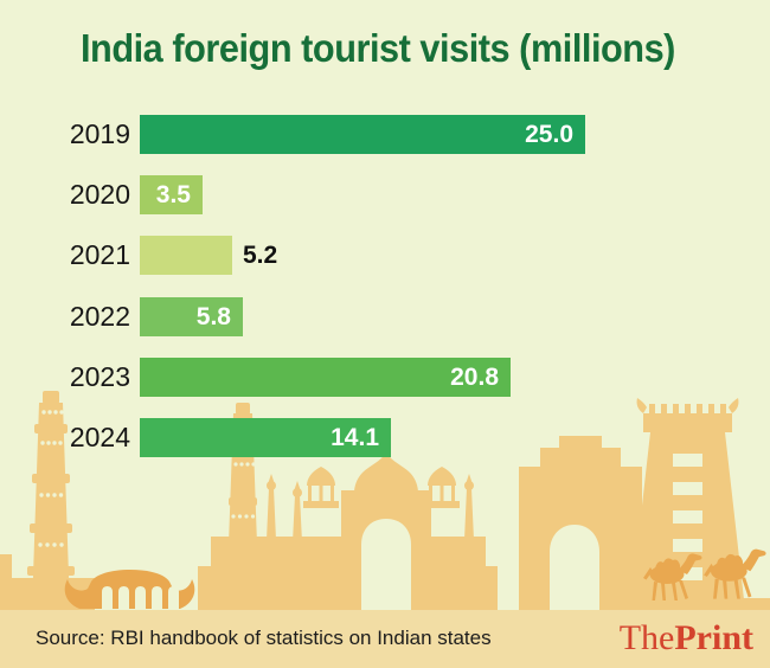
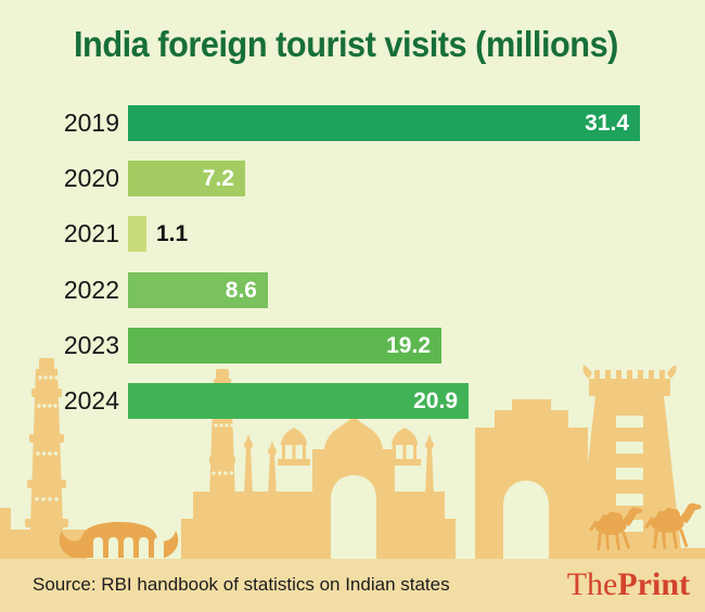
2019: 25.0 -> 31.4
2020: 3.5 -> 7.2
2021: 5.2 -> 1.1
2022: 5.8 -> 8.6
2023: 20.8 -> 19.2
2024: 14.1 -> 20.9
